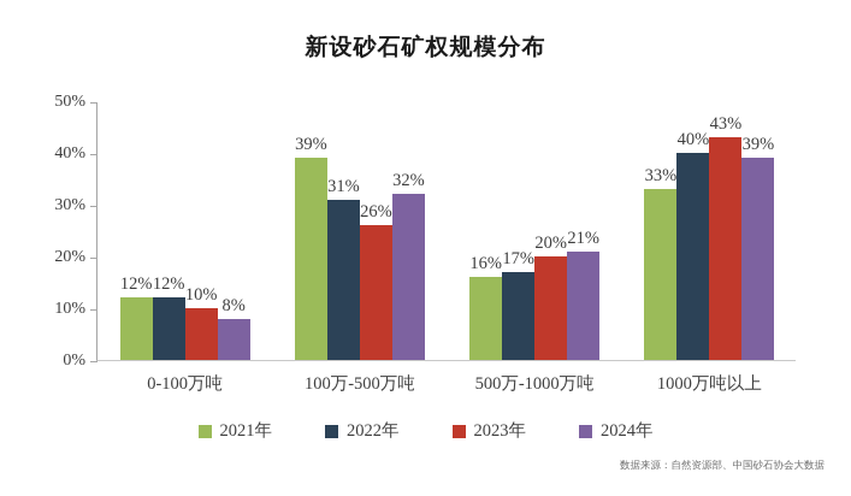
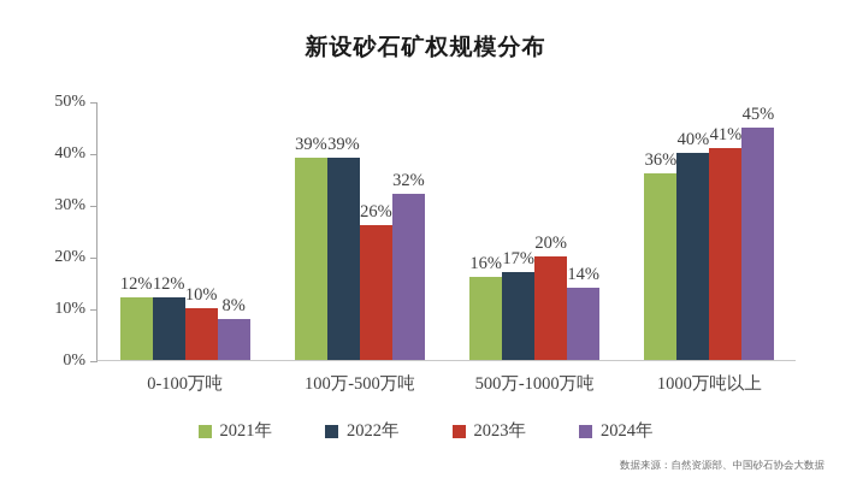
2022年/100万-500万吨: 31% -> 39%
2024年/500万-1000万吨: 21% -> 14%
2021年/1000万吨以上: 33% -> 36%
2023年/1000万吨以上: 43% -> 41%
2024年/1000万吨以上: 39% -> 45%
